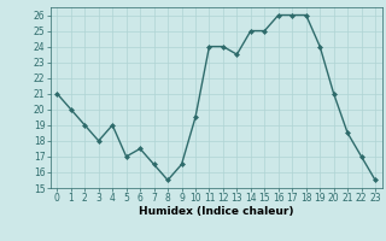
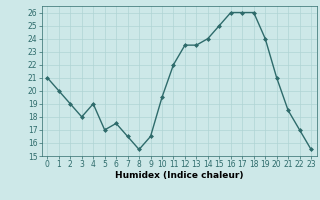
11: 24.0 -> 22.0
12: 24.0 -> 23.5
14: 25.0 -> 24.0
